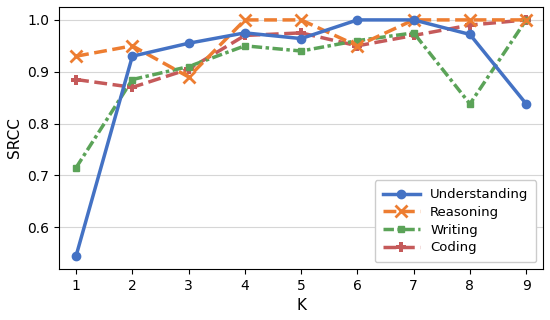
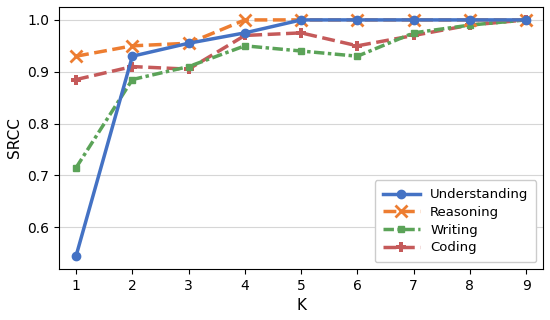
Coding/2: 0.870 -> 0.910
Reasoning/3: 0.890 -> 0.955
Understanding/5: 0.964 -> 1.000
Reasoning/6: 0.950 -> 1.000
Writing/6: 0.960 -> 0.930
Understanding/8: 0.972 -> 1.000
Writing/8: 0.838 -> 0.990
Understanding/9: 0.838 -> 1.000
